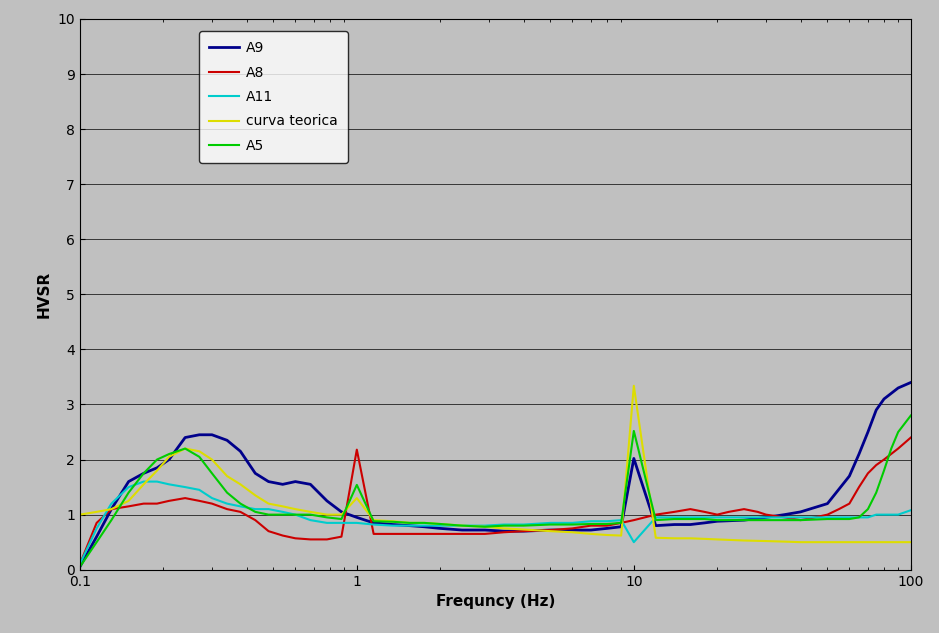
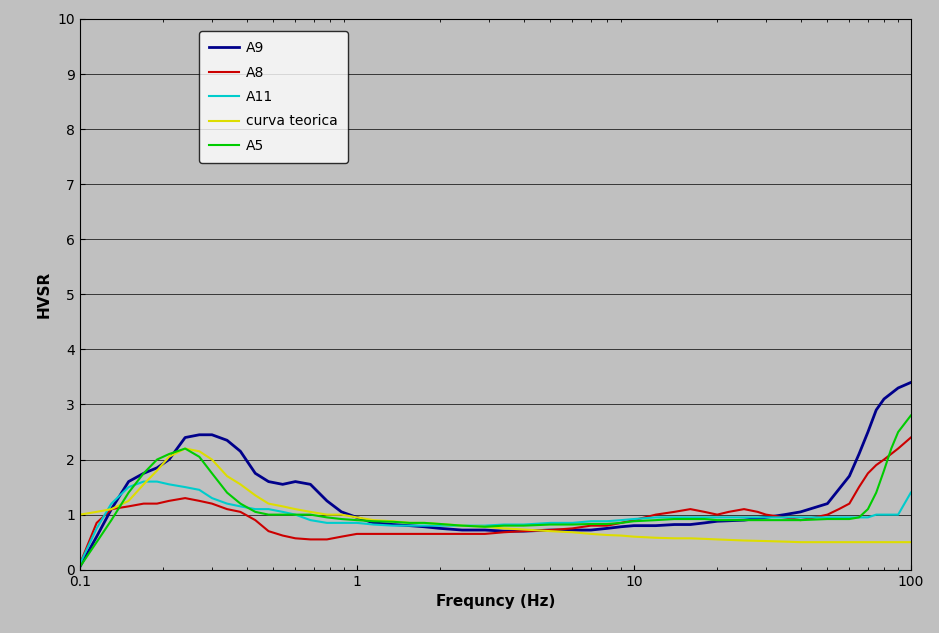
A8/1: 2.18 -> 0.65
curva teorica/1: 1.30 -> 0.95
A5/1: 1.54 -> 0.90
A9/10: 2.02 -> 0.80
A11/10: 0.50 -> 0.92
curva teorica/10: 3.34 -> 0.60
A5/10: 2.52 -> 0.88
A11/100: 1.08 -> 1.40
